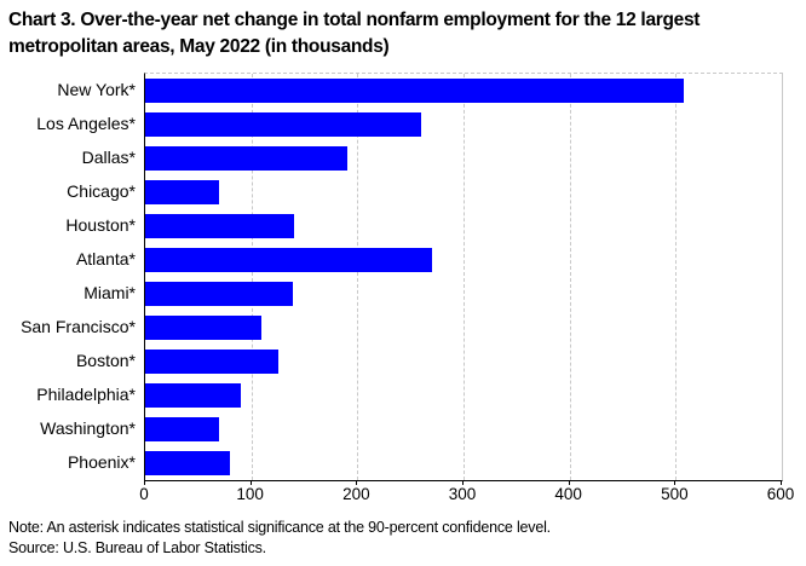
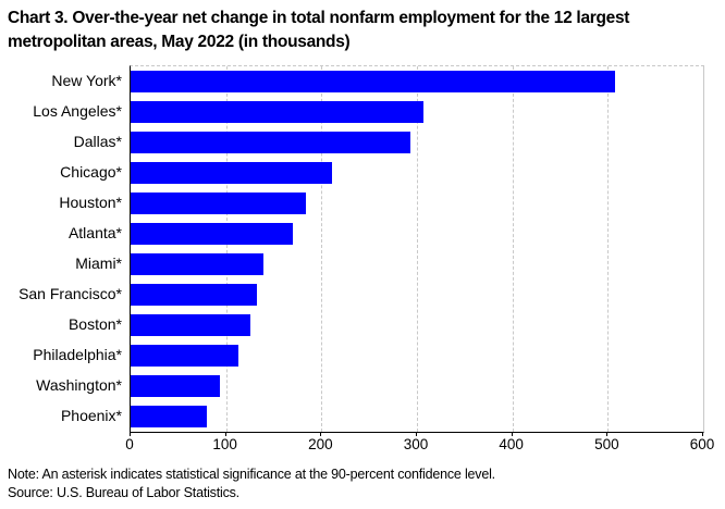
Los Angeles*: 260 -> 310
Dallas*: 190 -> 290
Chicago*: 70 -> 210
Houston*: 140 -> 180
Atlanta*: 270 -> 170
San Francisco*: 110 -> 130
Philadelphia*: 90 -> 110
Washington*: 70 -> 90
